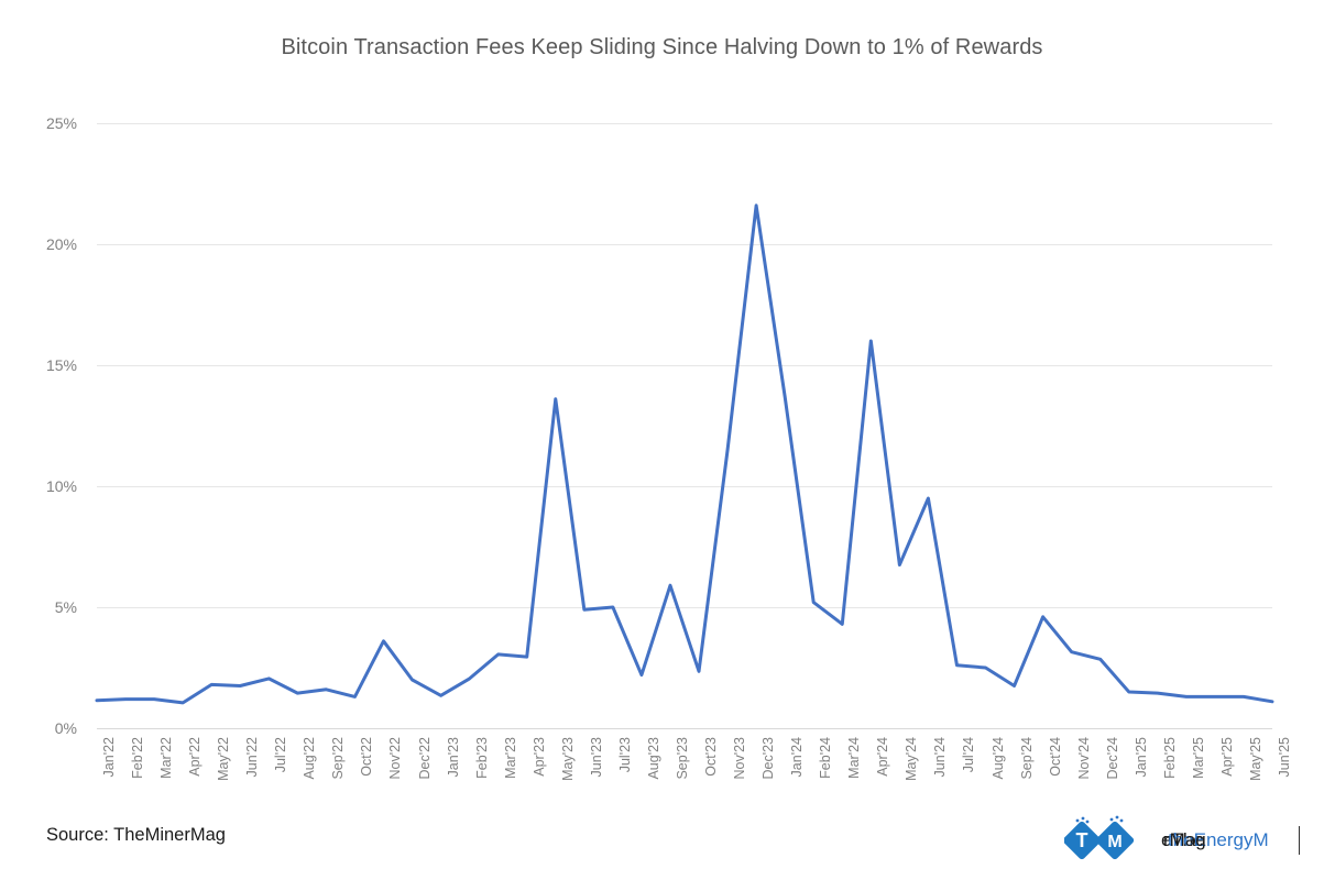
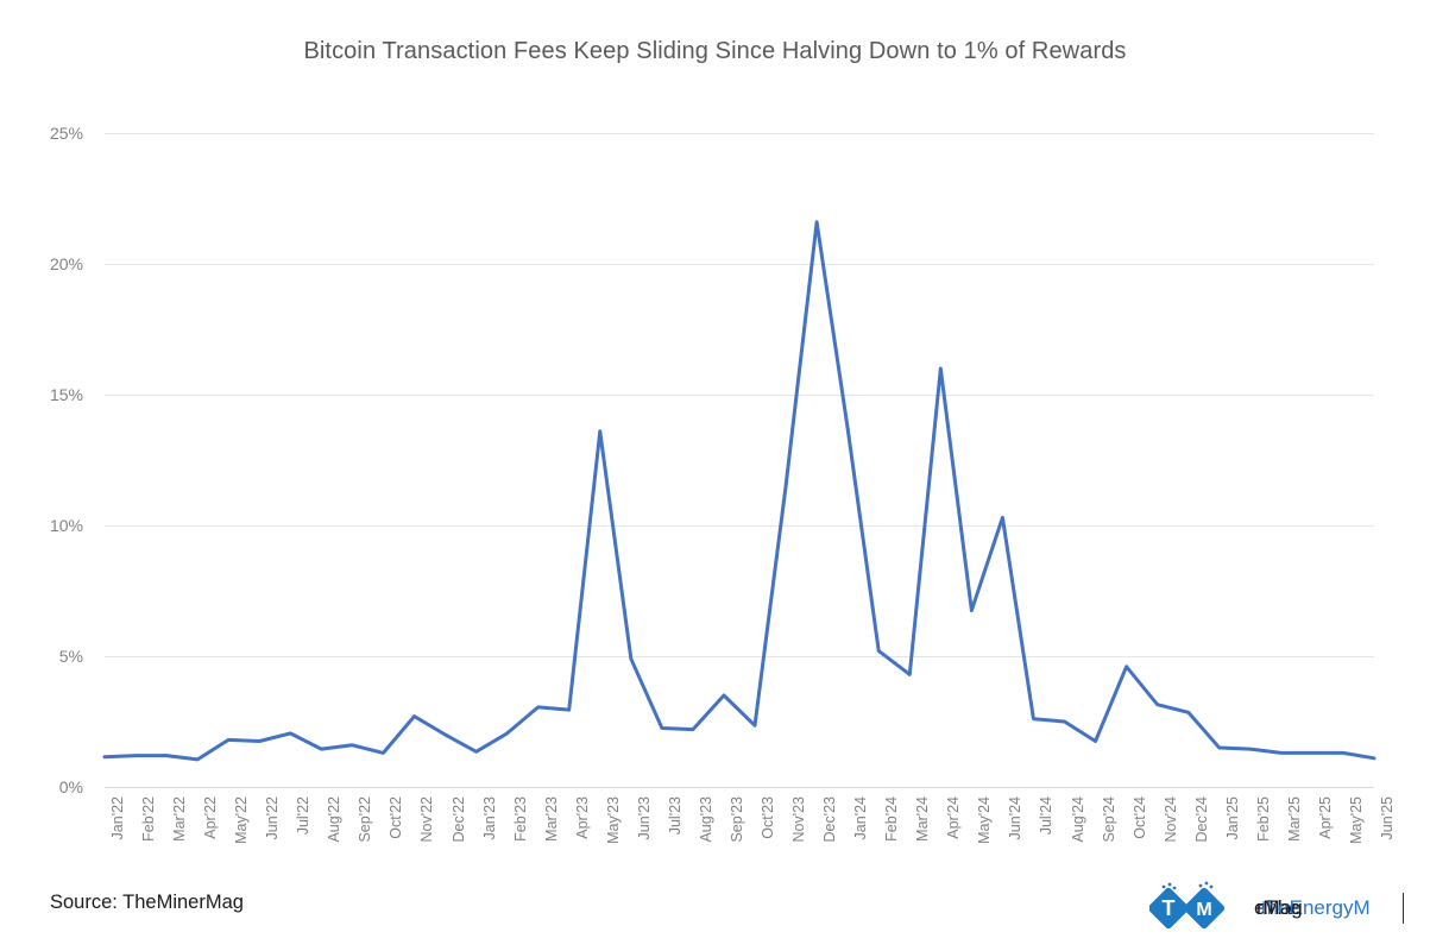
Nov'22: 3.6% -> 2.7%
Jul'23: 5.0% -> 2.2%
Sep'23: 5.9% -> 3.5%
Jun'24: 9.5% -> 10.3%
